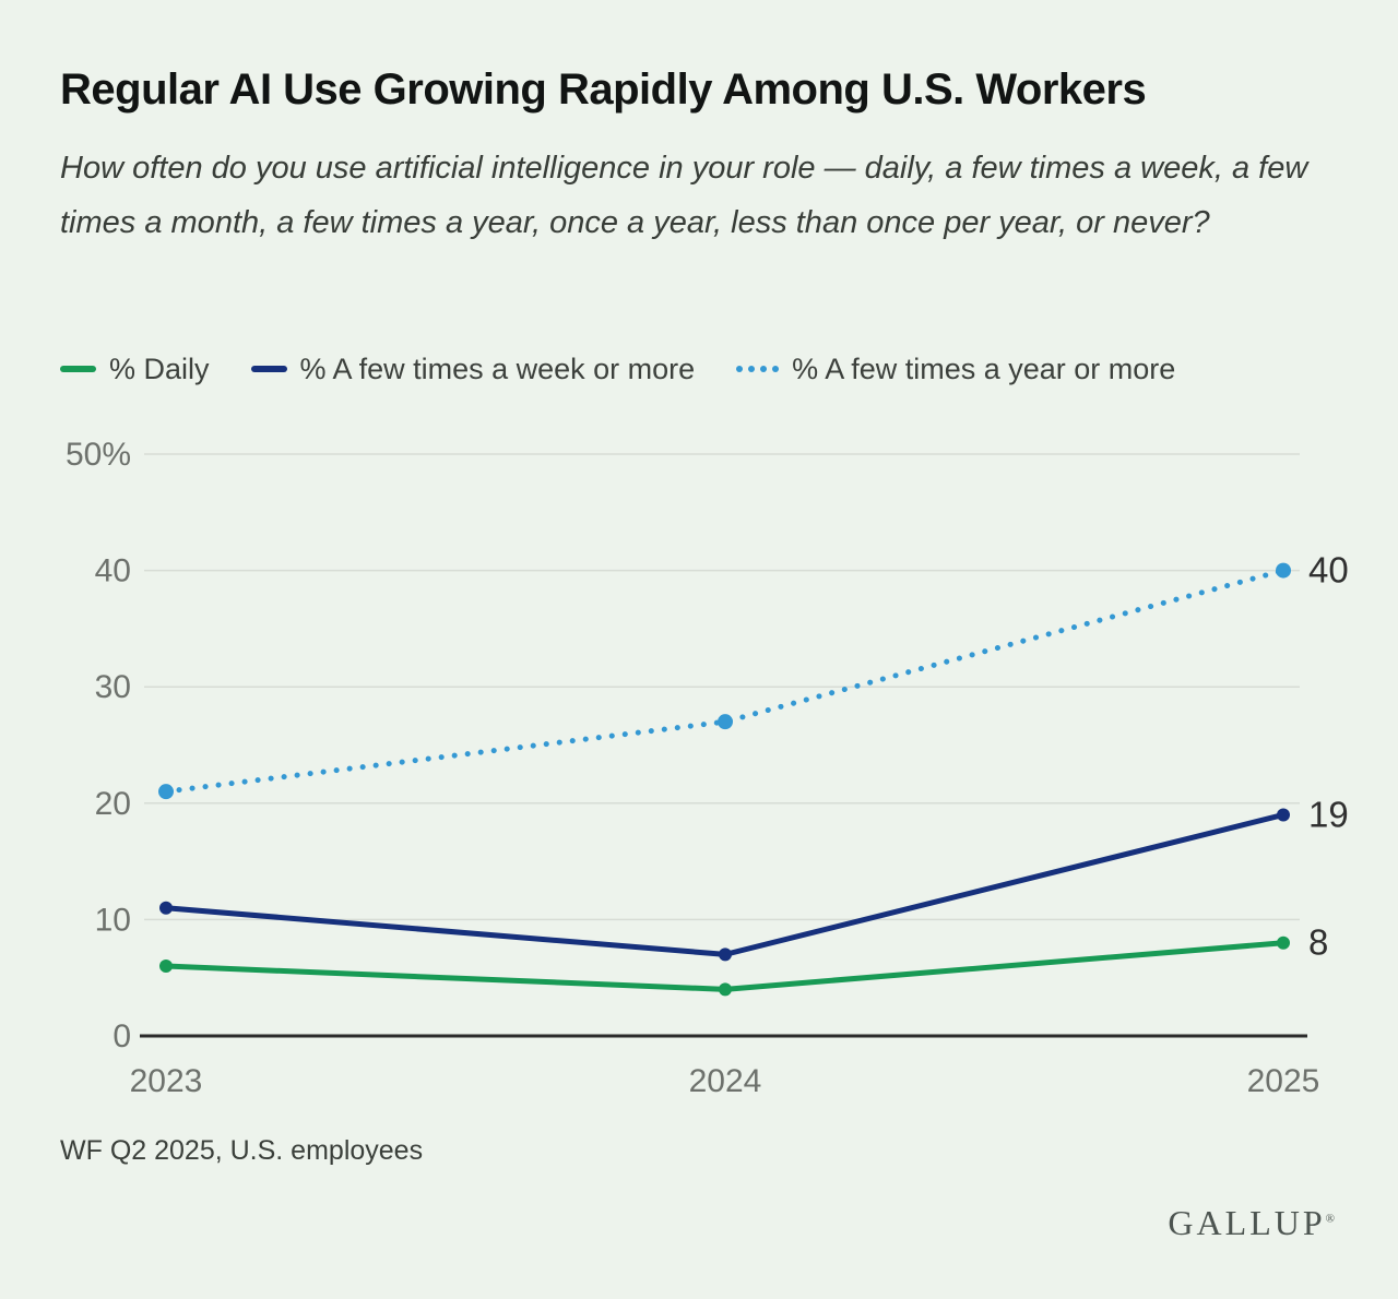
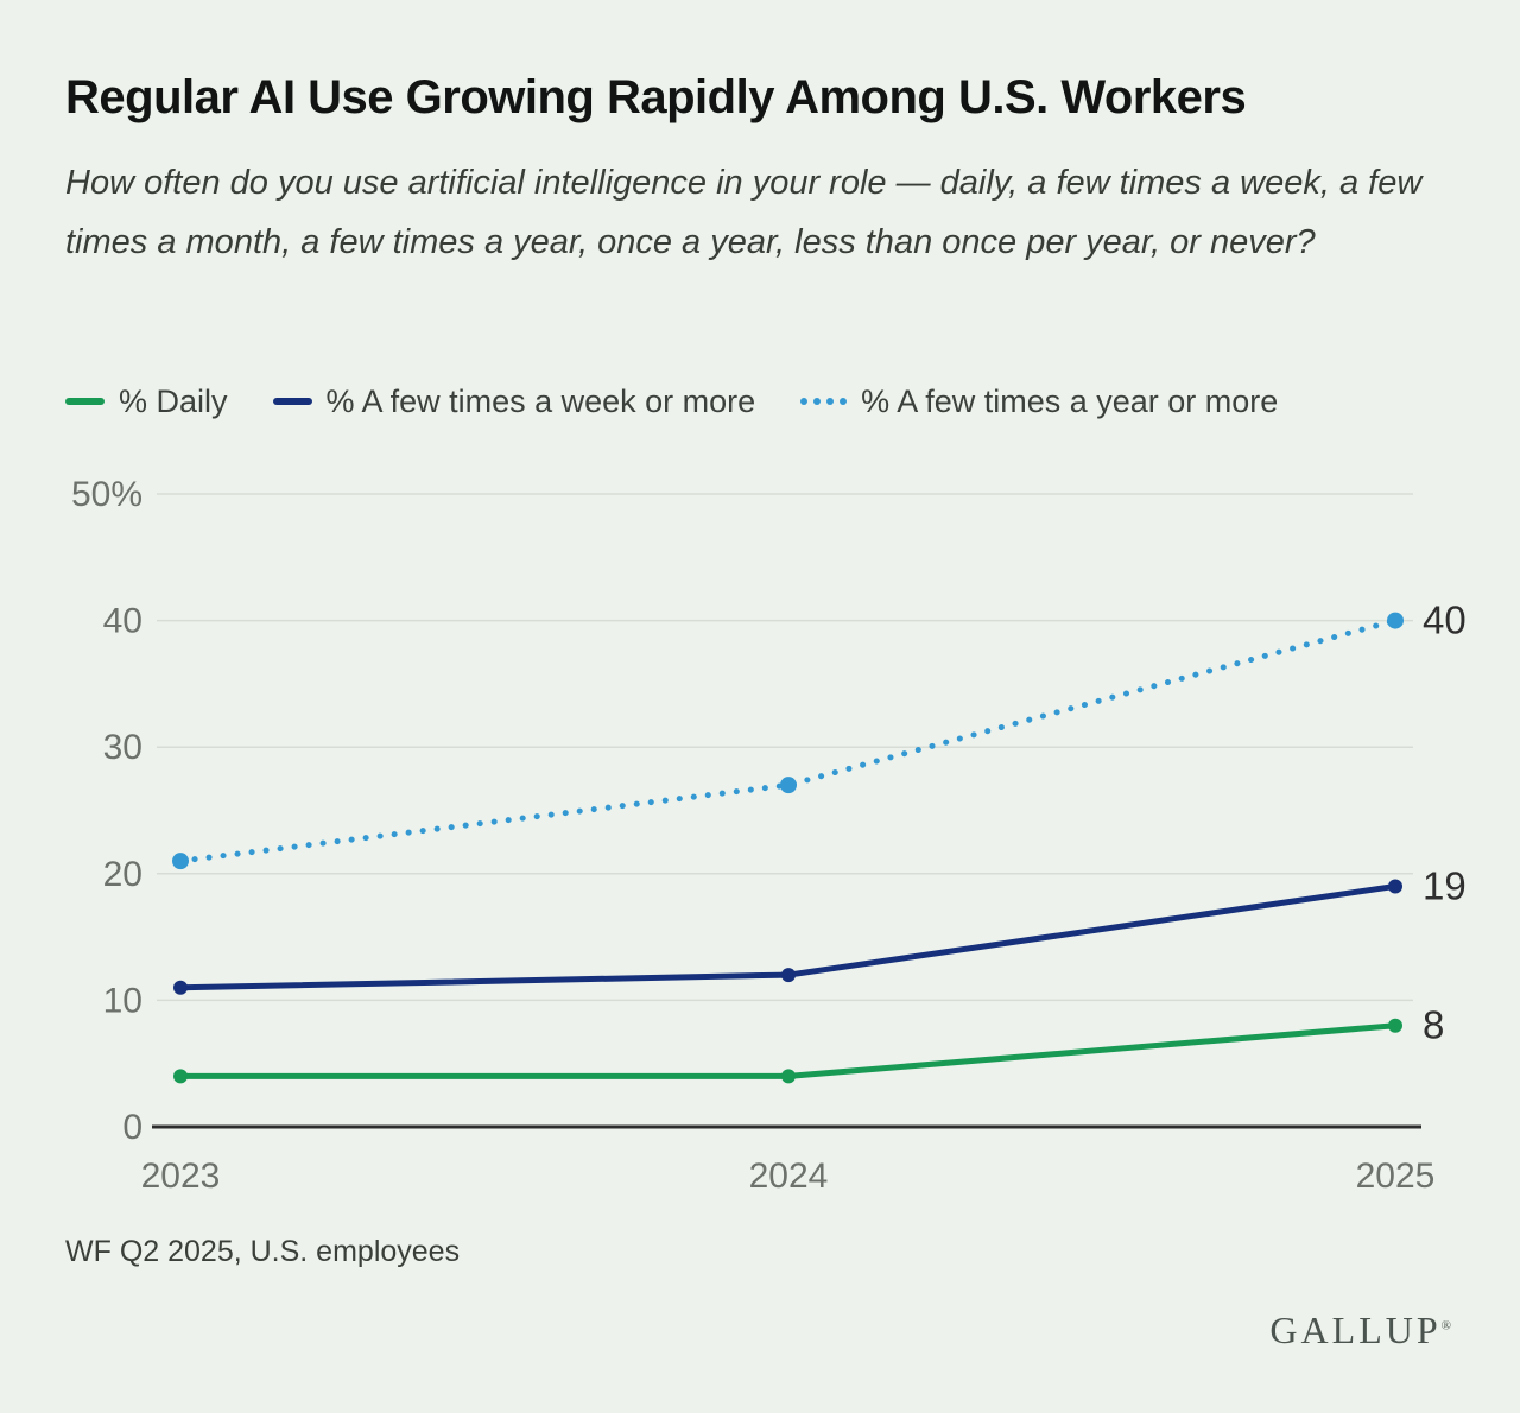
% Daily/2023: 6% -> 4%
% A few times a week or more/2024: 7% -> 12%
